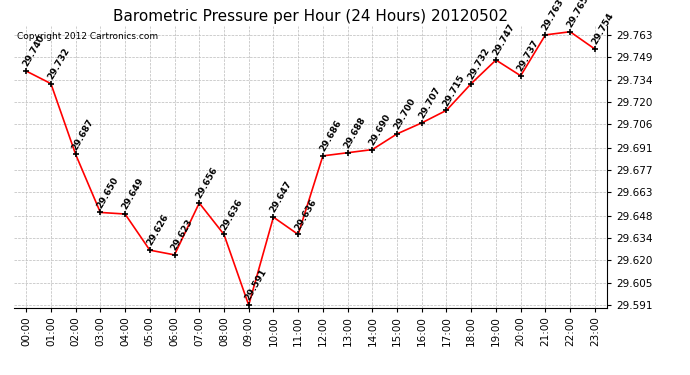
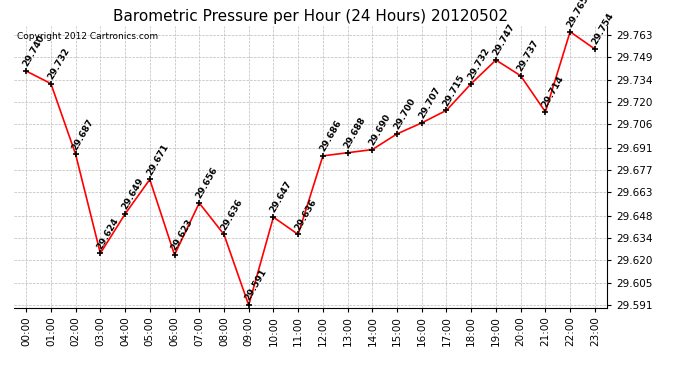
03:00: 29.650 -> 29.624
05:00: 29.626 -> 29.671
21:00: 29.763 -> 29.714
